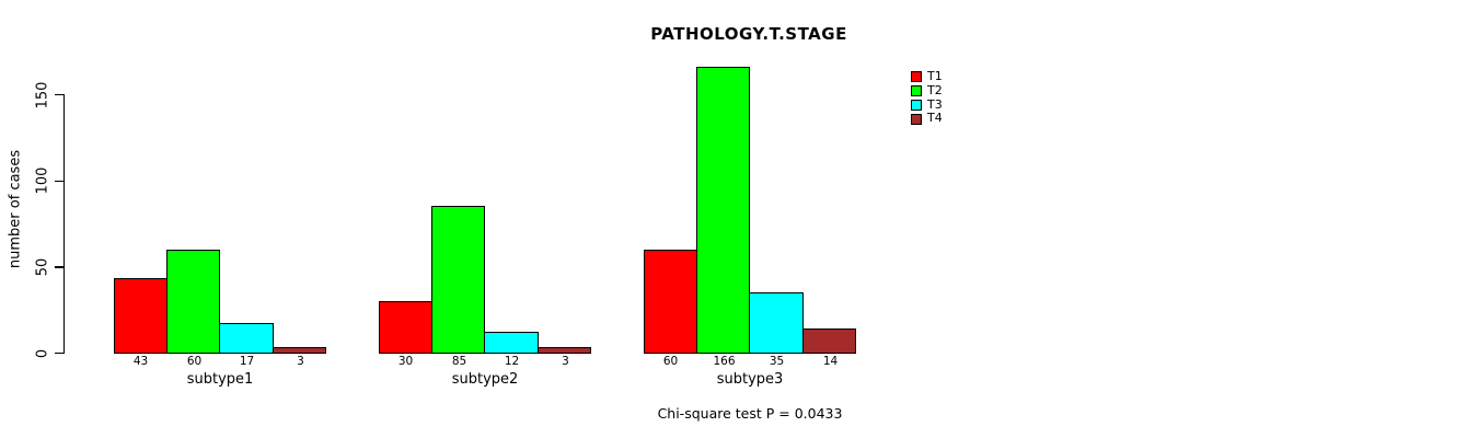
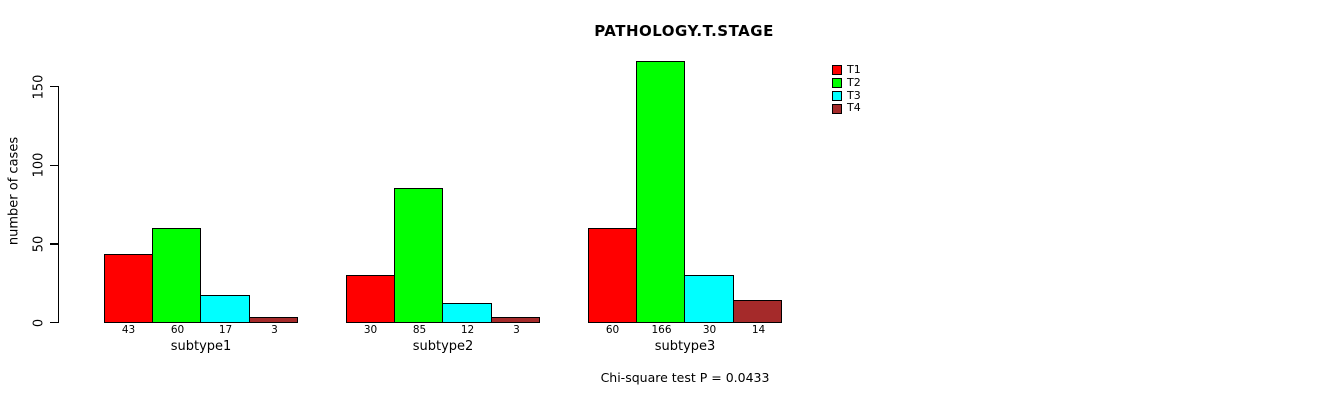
T3/subtype3: 35 -> 30
